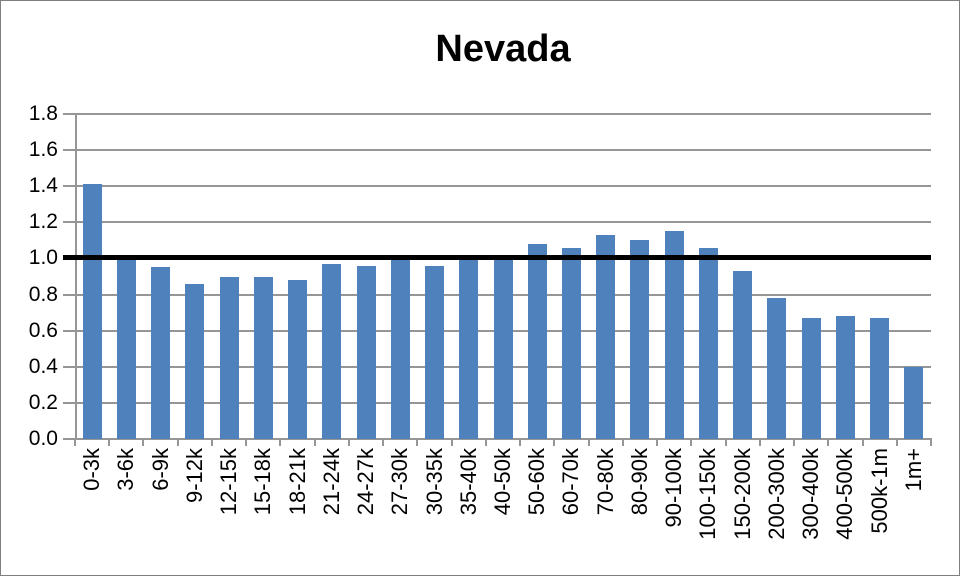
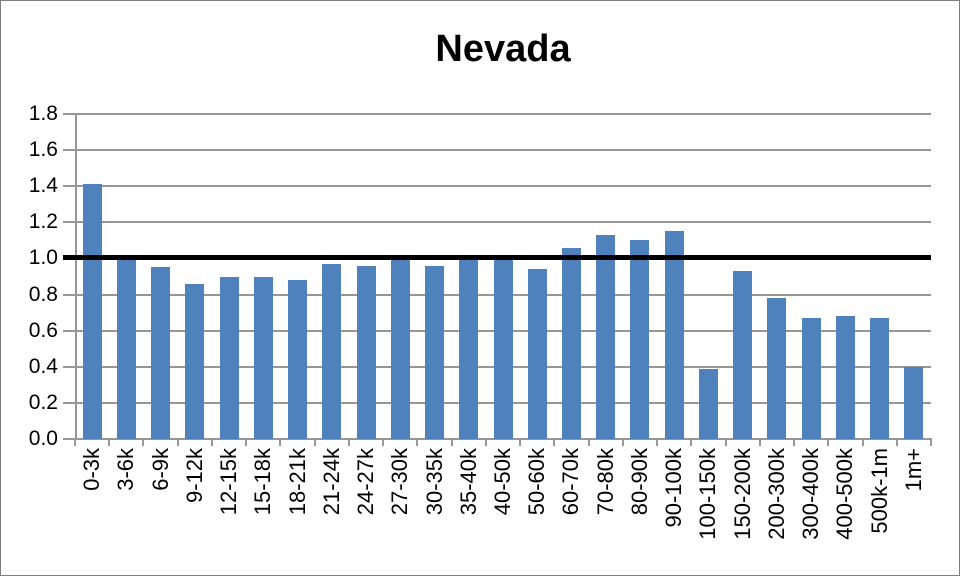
50-60k: 1.08 -> 0.94
100-150k: 1.06 -> 0.39
